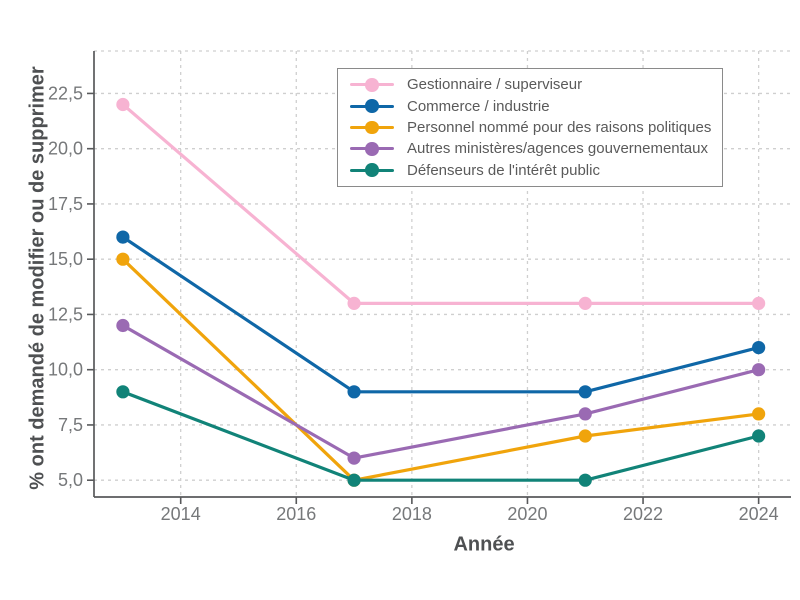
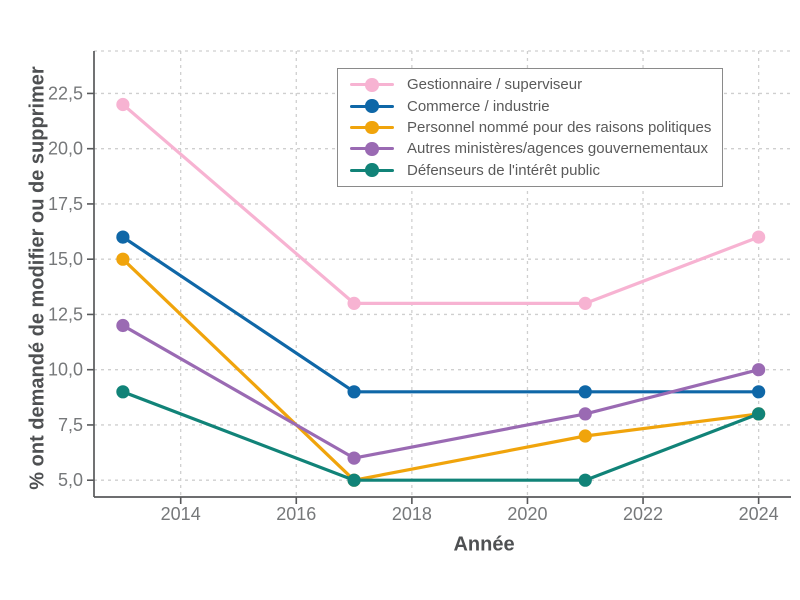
Gestionnaire / superviseur/2024: 13 -> 16
Commerce / industrie/2024: 11 -> 9
Défenseurs de l'intérêt public/2024: 7 -> 8
